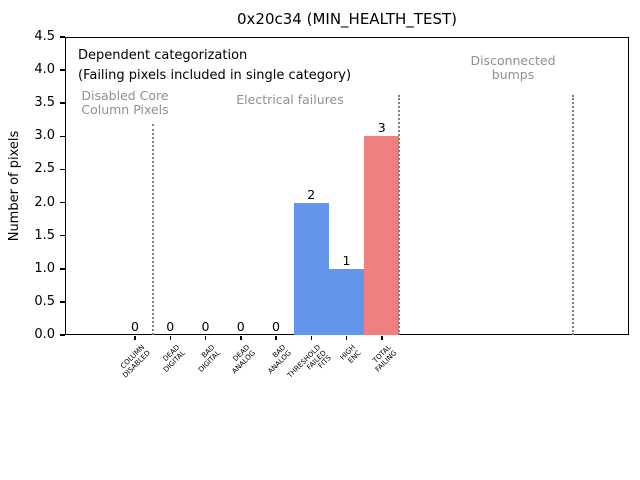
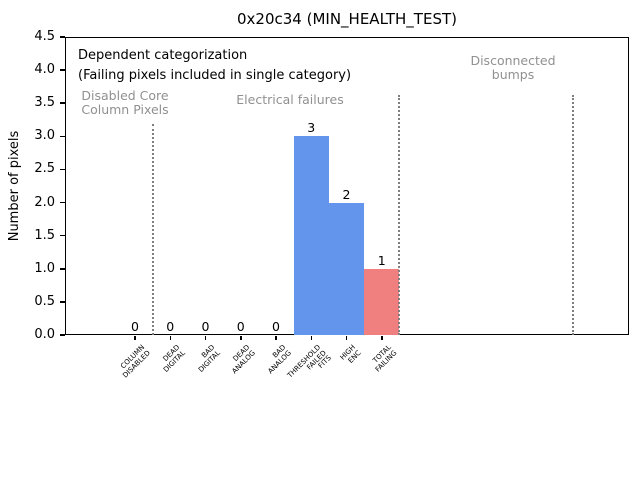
THRESHOLD FAILED FITS: 2 -> 3
HIGH ENC: 1 -> 2
TOTAL FAILING: 3 -> 1
